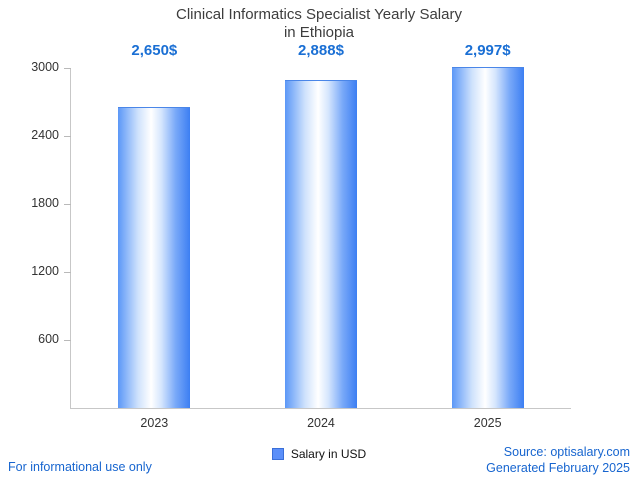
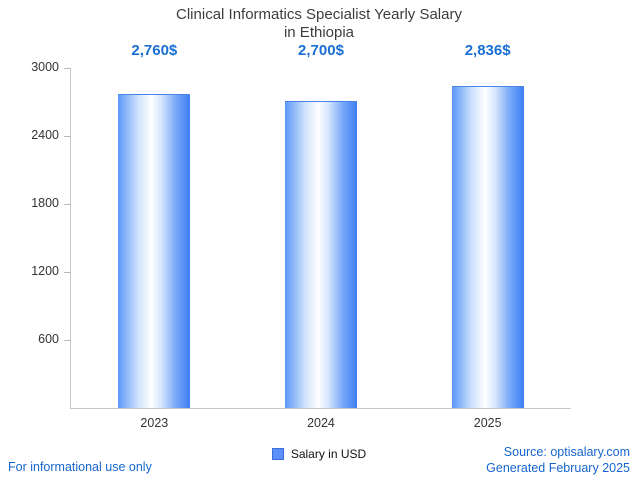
2023: 2,650 -> 2,760
2024: 2,888 -> 2,700
2025: 2,997 -> 2,836
